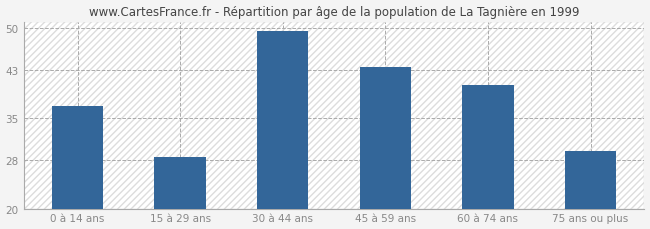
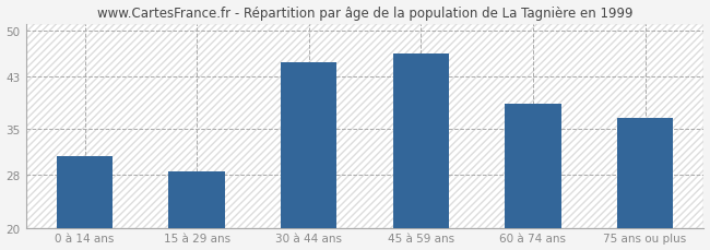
0 à 14 ans: 37.0 -> 30.8
30 à 44 ans: 49.5 -> 45.2
45 à 59 ans: 43.5 -> 46.4
60 à 74 ans: 40.5 -> 38.8
75 ans ou plus: 29.5 -> 36.6
